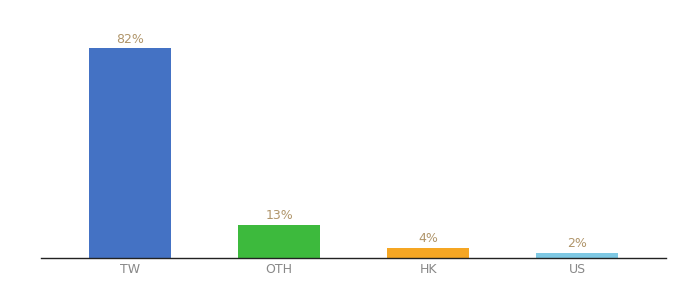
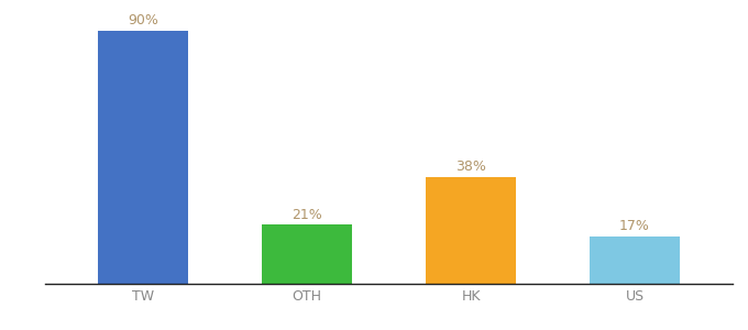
TW: 82% -> 90%
OTH: 13% -> 21%
HK: 4% -> 38%
US: 2% -> 17%
